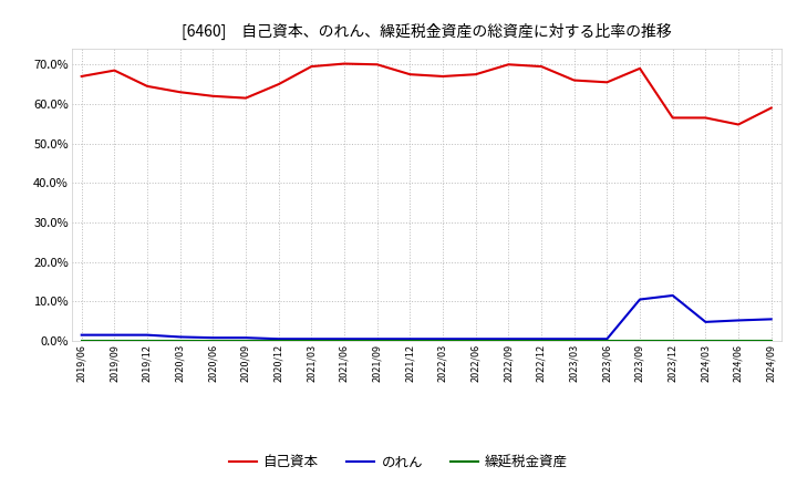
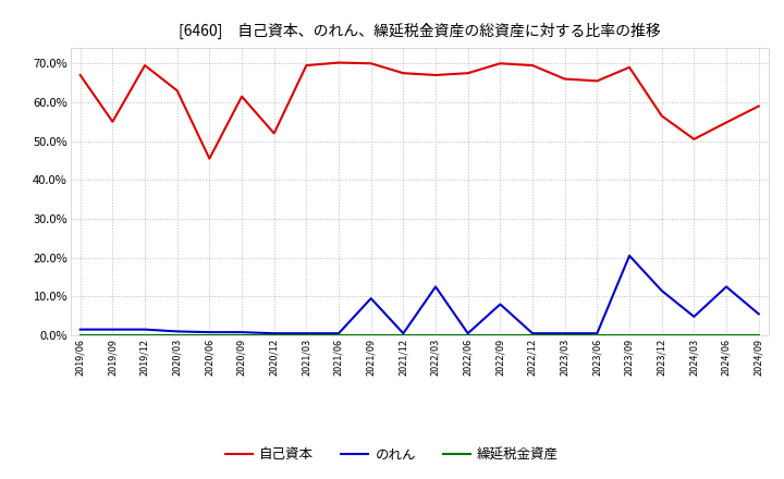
自己資本/2019/09: 68.5% -> 55.0%
自己資本/2019/12: 64.5% -> 69.5%
自己資本/2020/06: 62.0% -> 45.5%
自己資本/2020/12: 65.0% -> 52.0%
のれん/2021/09: 0.5% -> 9.5%
のれん/2022/03: 0.5% -> 12.5%
のれん/2022/09: 0.5% -> 8.0%
のれん/2023/09: 10.5% -> 20.5%
自己資本/2024/03: 56.5% -> 50.5%
のれん/2024/06: 5.2% -> 12.5%
